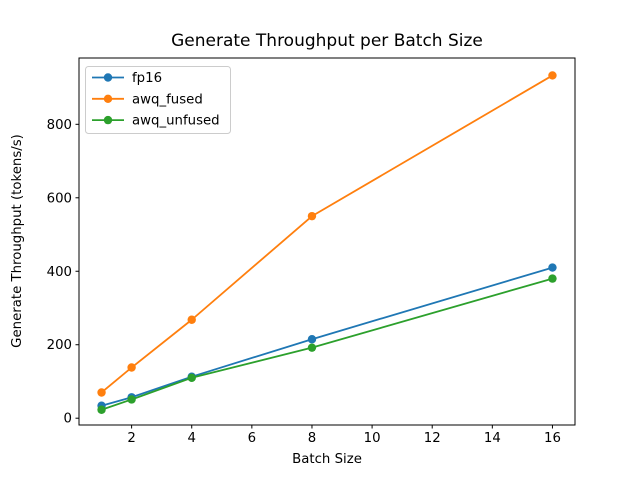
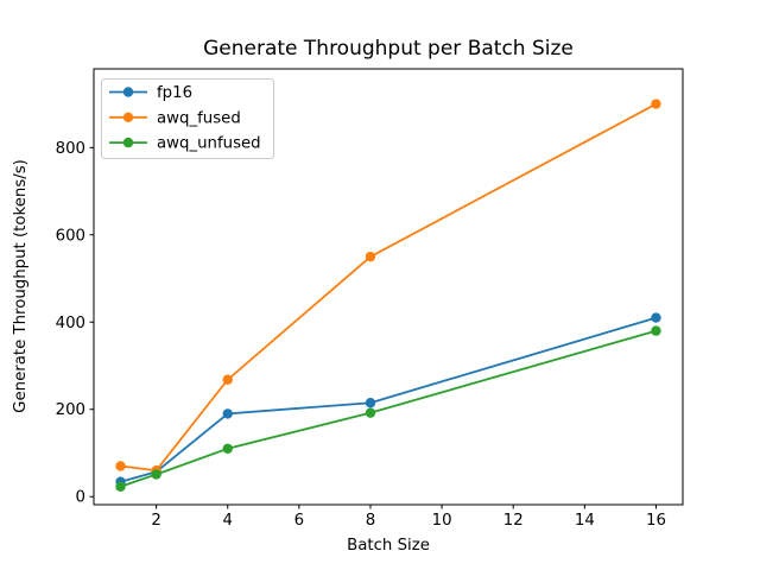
awq_fused/2: 140 -> 60
fp16/4: 110 -> 190
awq_fused/16: 930 -> 900
